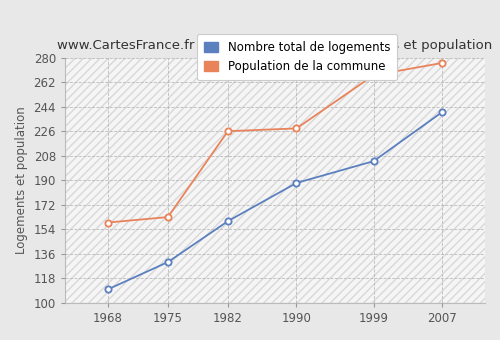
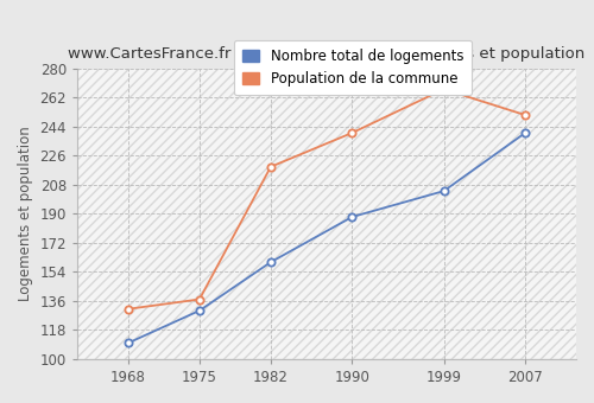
Population de la commune/1968: 159 -> 131
Population de la commune/1975: 163 -> 137
Population de la commune/1982: 226 -> 219
Population de la commune/1990: 228 -> 240
Population de la commune/2007: 276 -> 251
